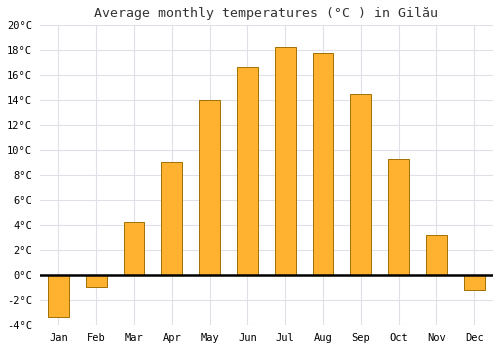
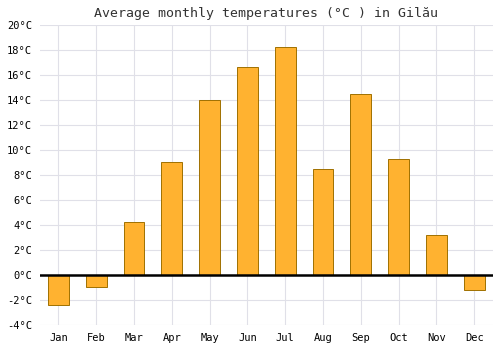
Jan: -3.3°C -> -2.4°C
Aug: 17.8°C -> 8.5°C
